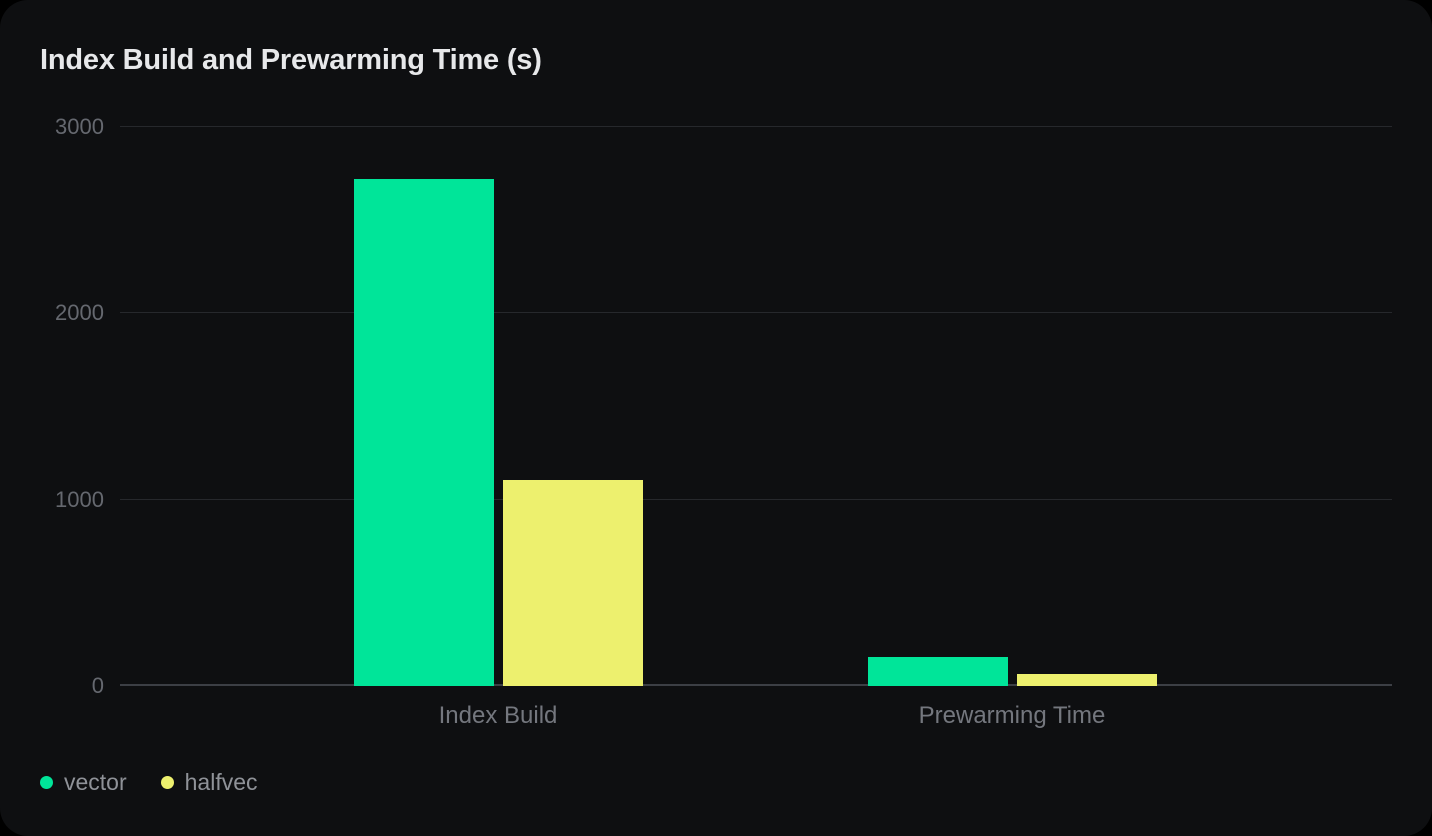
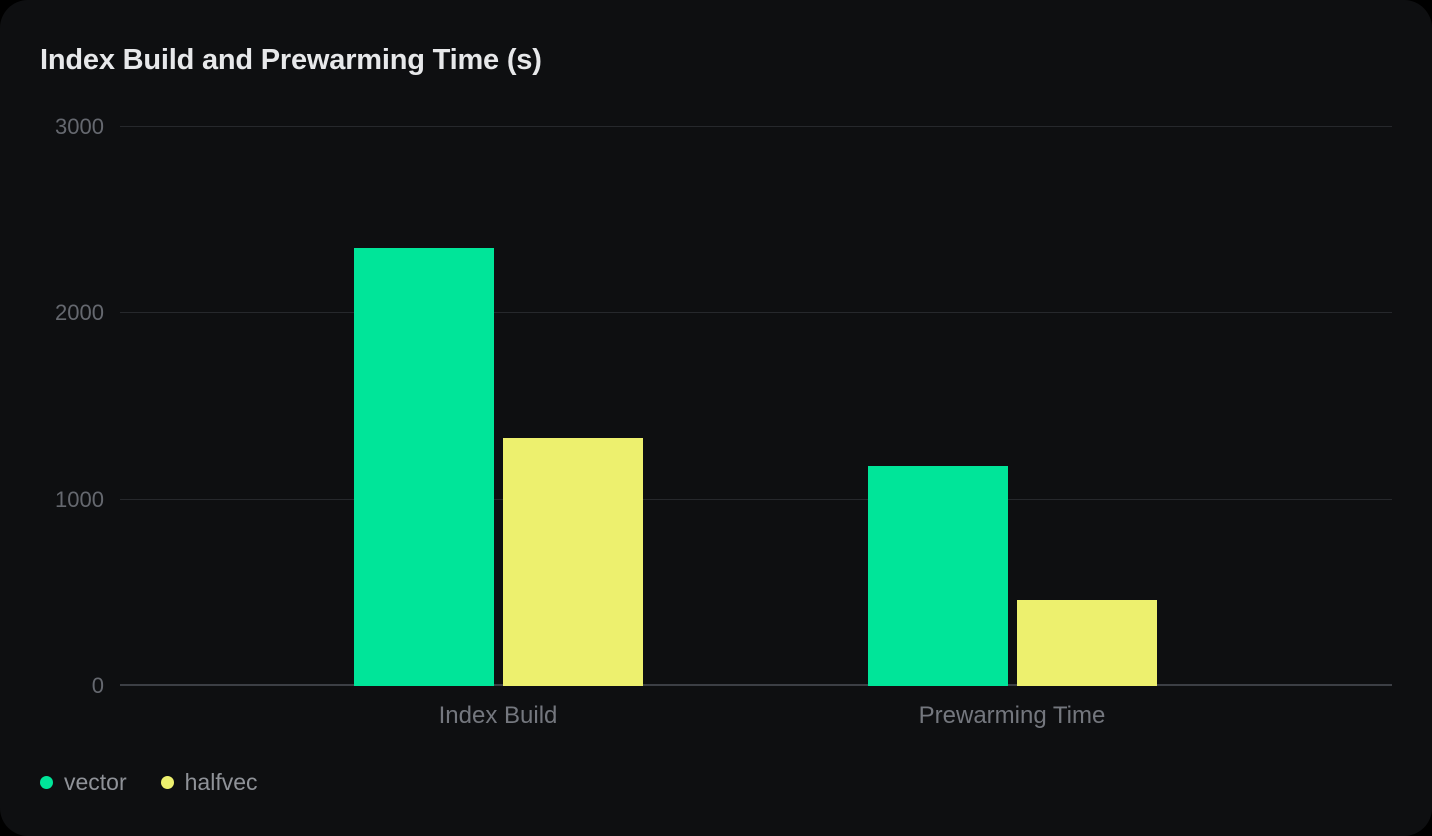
vector/Index Build: 2720 -> 2350
halfvec/Index Build: 1100 -> 1330
vector/Prewarming Time: 160 -> 1180
halfvec/Prewarming Time: 60 -> 460
